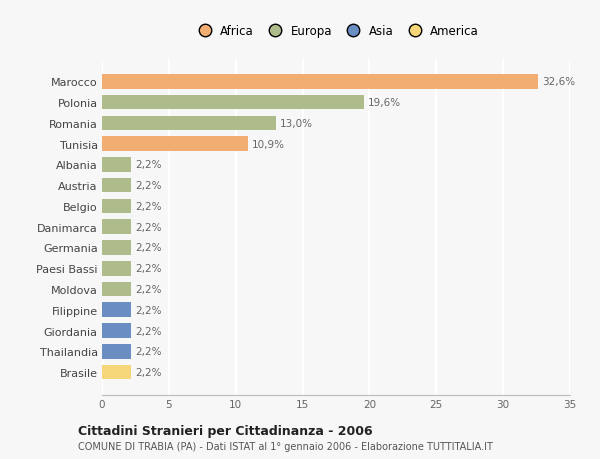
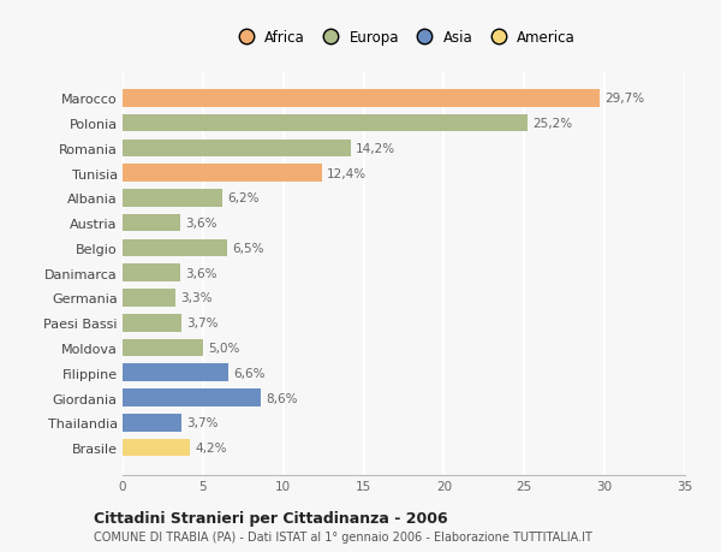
Marocco: 32,6% -> 29,7%
Polonia: 19,6% -> 25,2%
Romania: 13,0% -> 14,2%
Tunisia: 10,9% -> 12,4%
Albania: 2,2% -> 6,2%
Austria: 2,2% -> 3,6%
Belgio: 2,2% -> 6,5%
Danimarca: 2,2% -> 3,6%
Germania: 2,2% -> 3,3%
Paesi Bassi: 2,2% -> 3,7%
Moldova: 2,2% -> 5,0%
Filippine: 2,2% -> 6,6%
Giordania: 2,2% -> 8,6%
Thailandia: 2,2% -> 3,7%
Brasile: 2,2% -> 4,2%
